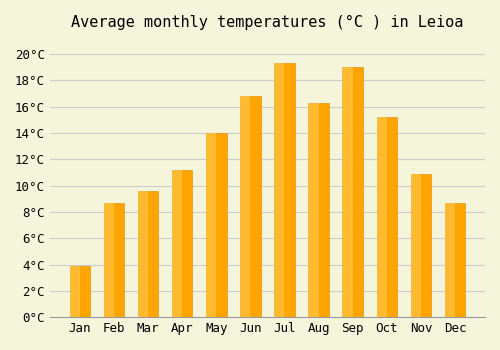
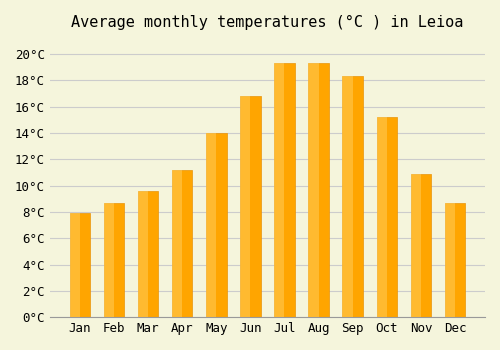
Jan: 3.9°C -> 7.9°C
Aug: 16.3°C -> 19.3°C
Sep: 19.0°C -> 18.3°C
